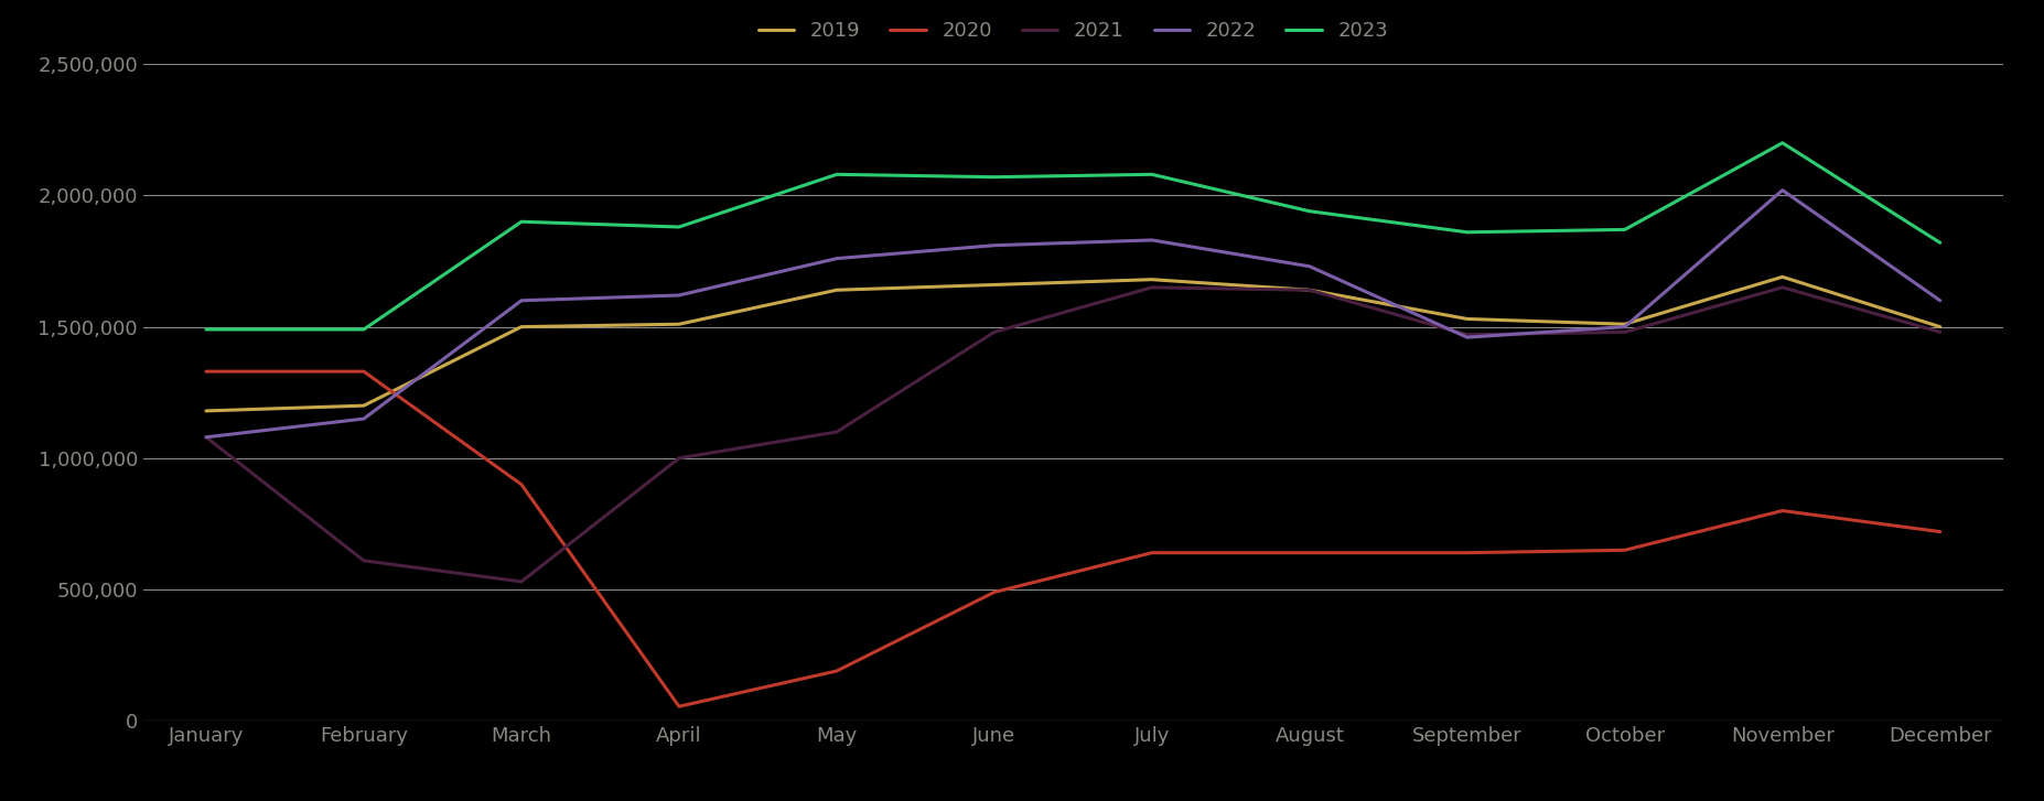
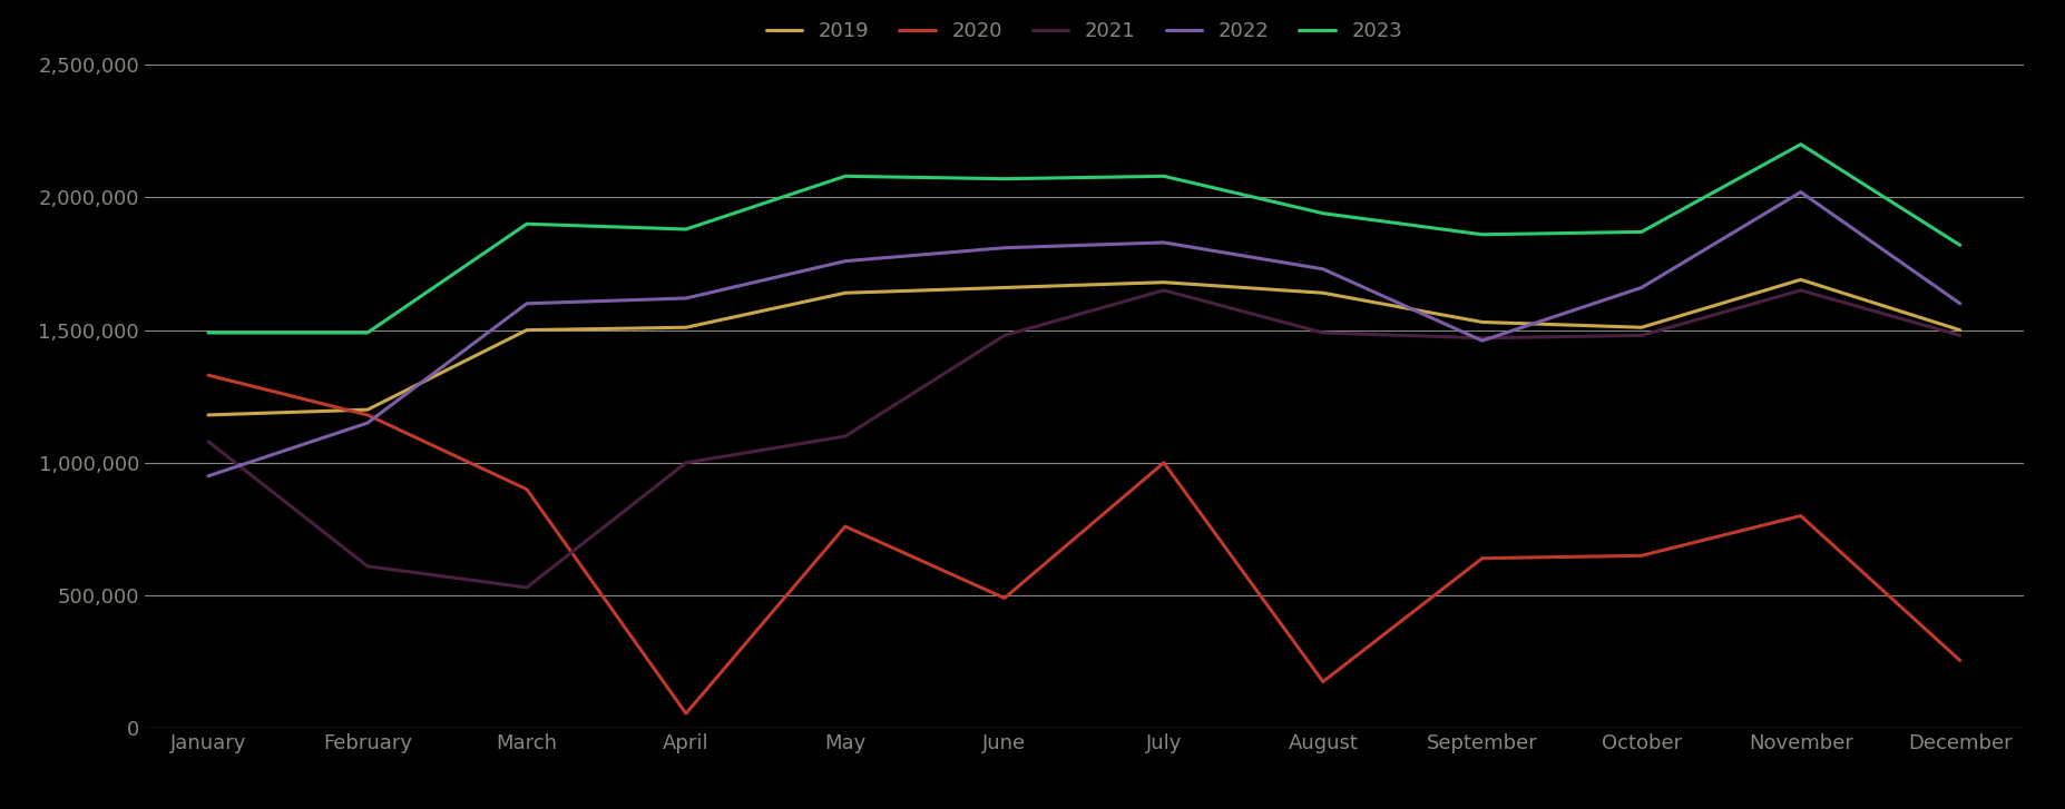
2022/January: 1,080,000 -> 950,000
2020/February: 1,330,000 -> 1,180,000
2020/May: 190,000 -> 760,000
2020/July: 640,000 -> 1,000,000
2020/August: 640,000 -> 175,000
2021/August: 1,640,000 -> 1,490,000
2022/October: 1,500,000 -> 1,660,000
2020/December: 720,000 -> 255,000
